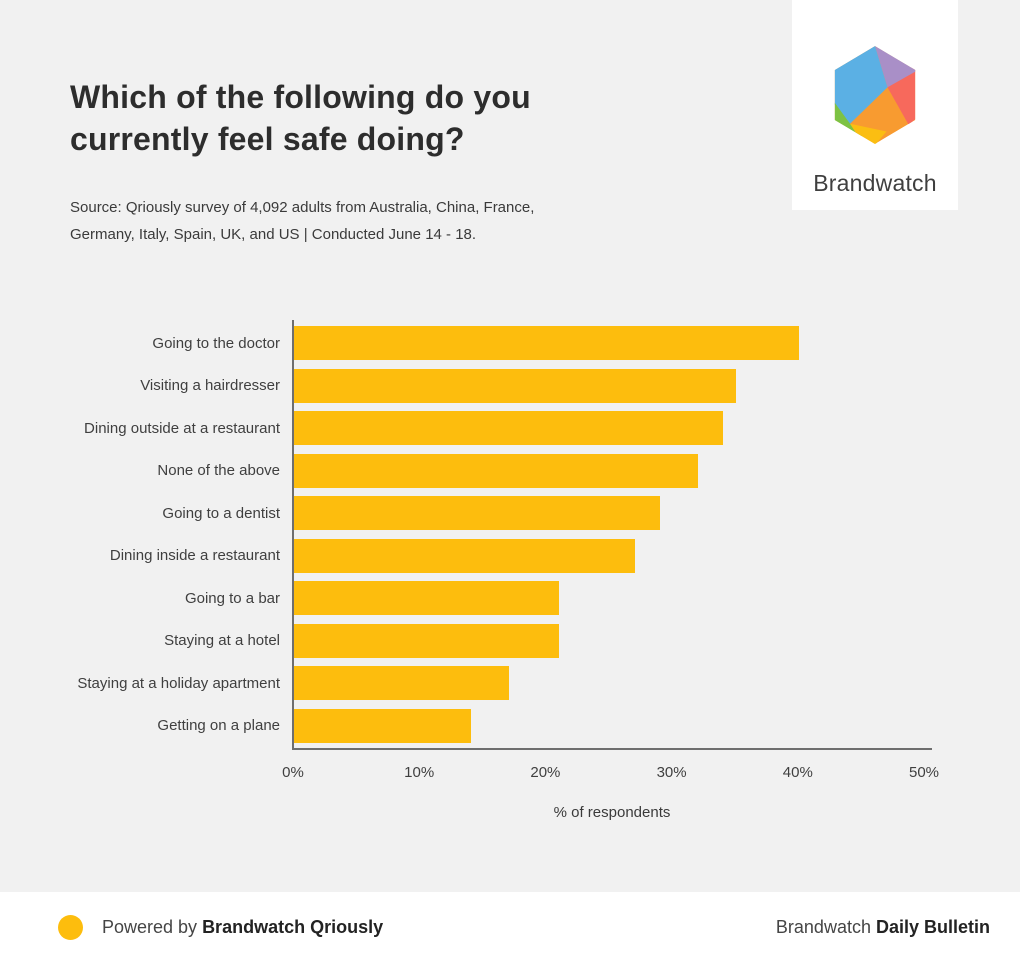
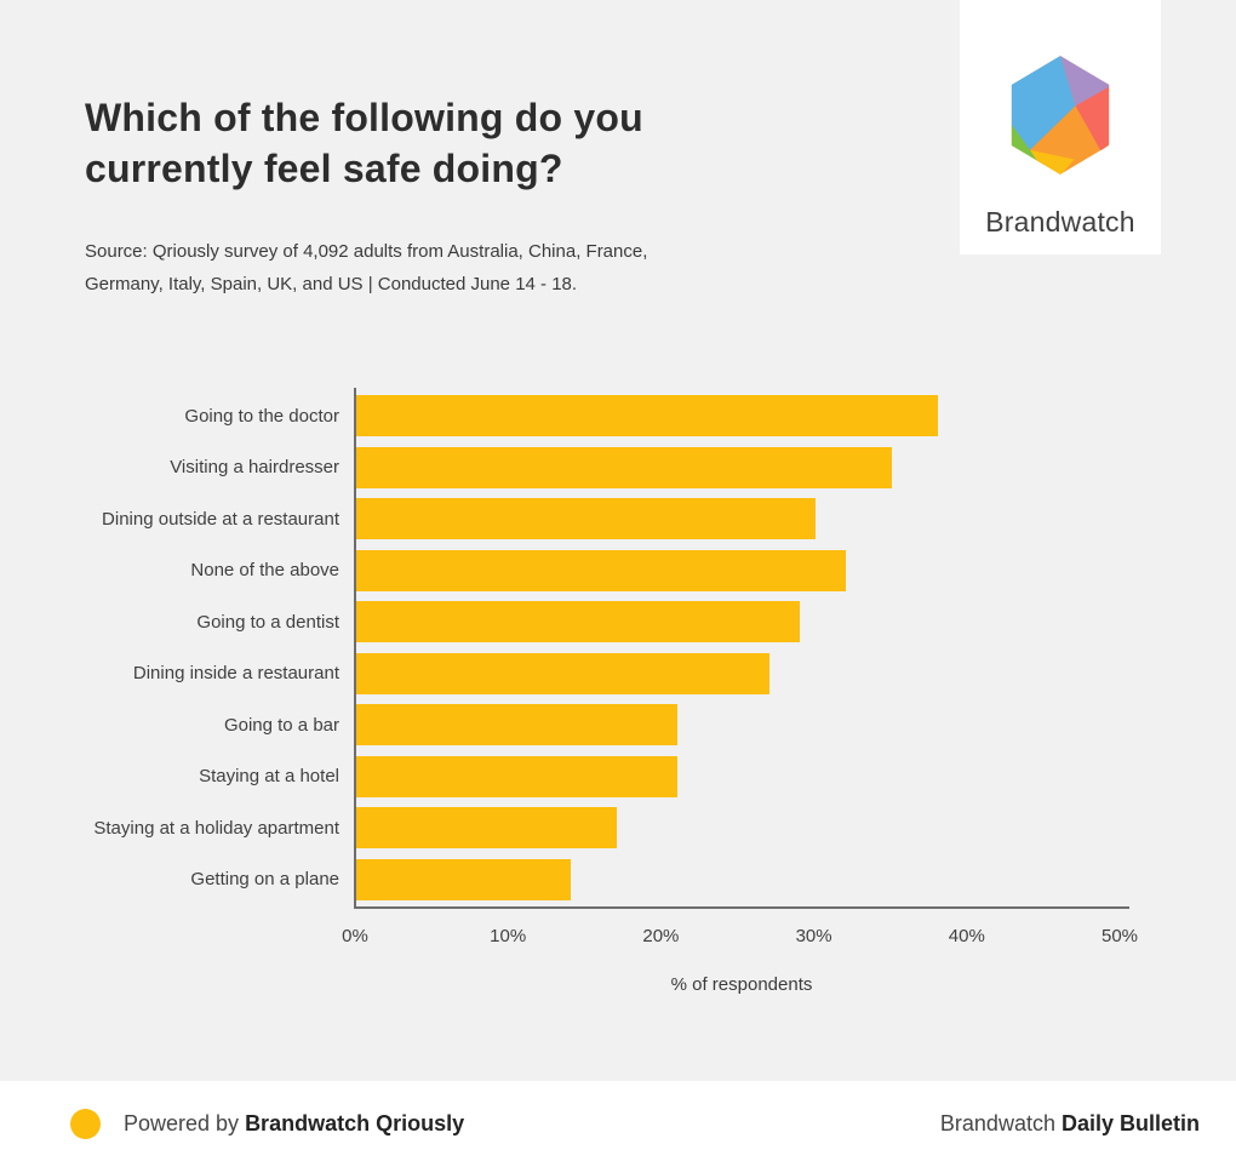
Going to the doctor: 40% -> 38%
Dining outside at a restaurant: 34% -> 30%
